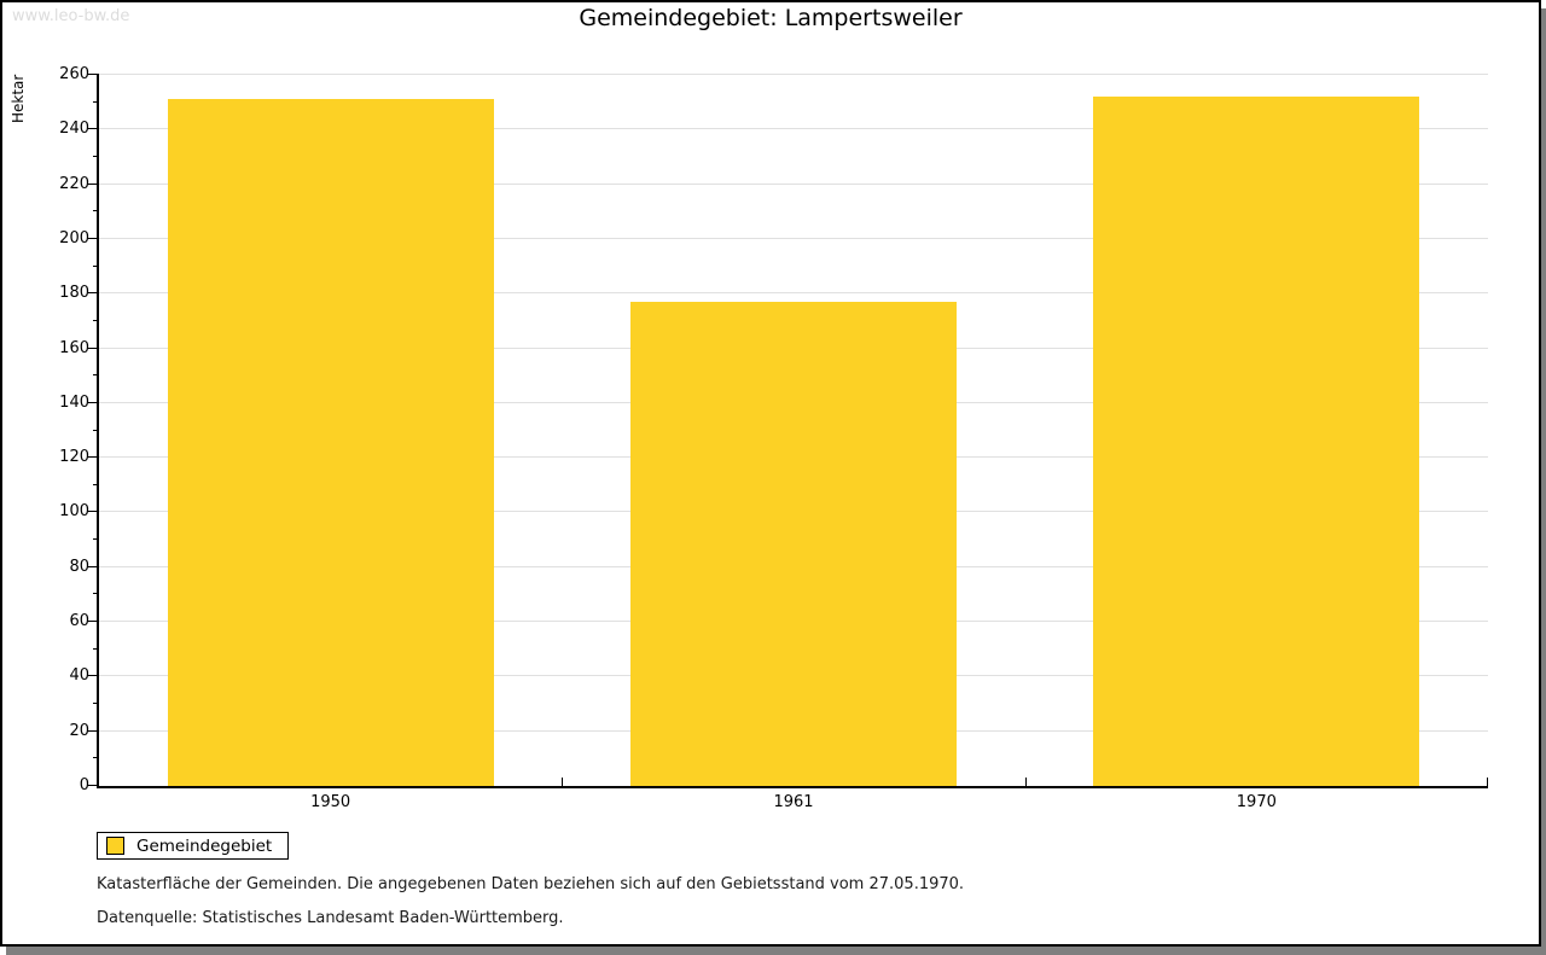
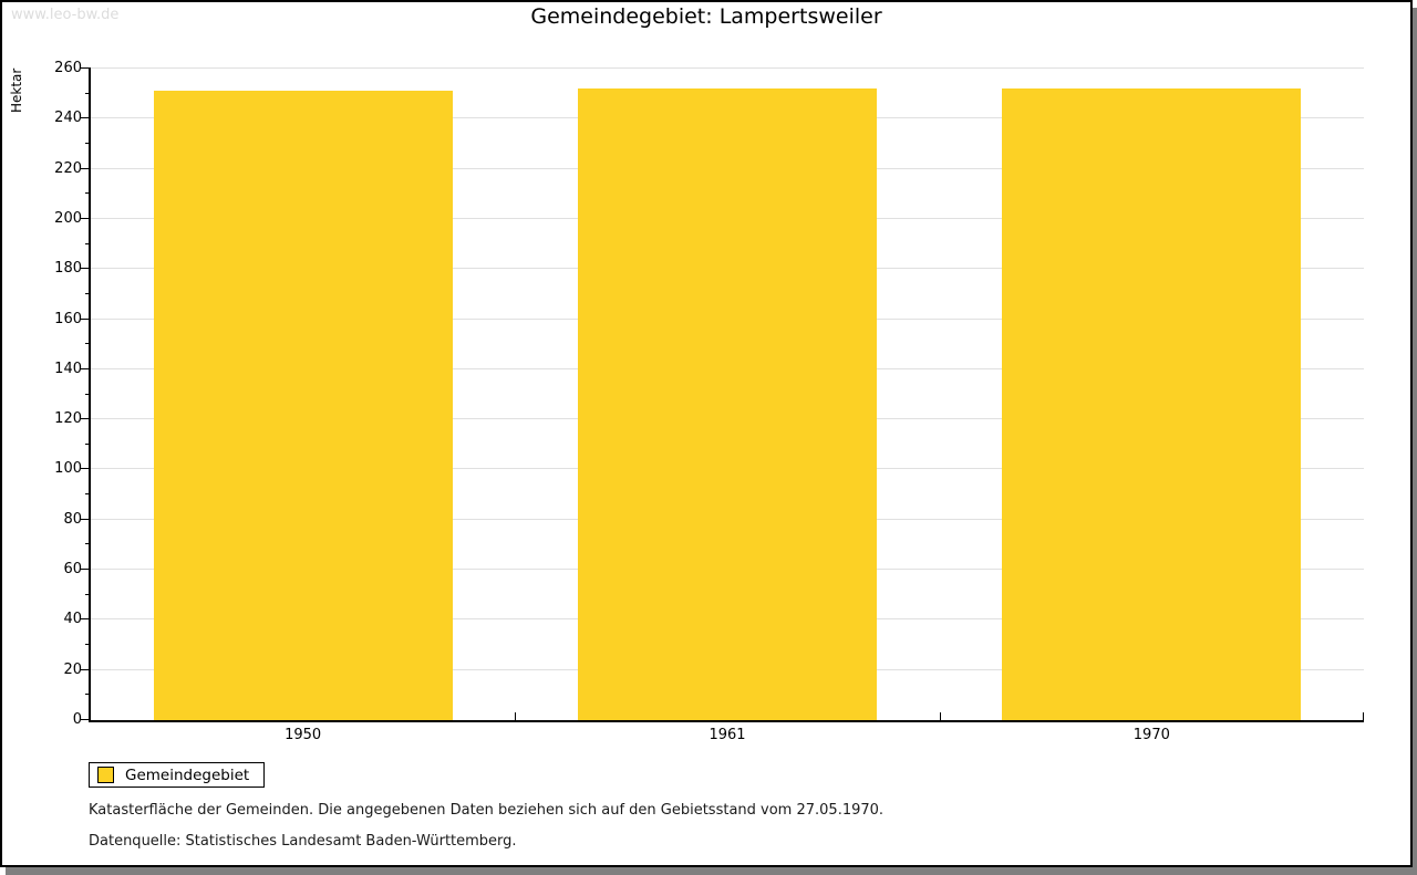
1961: 177 -> 252
